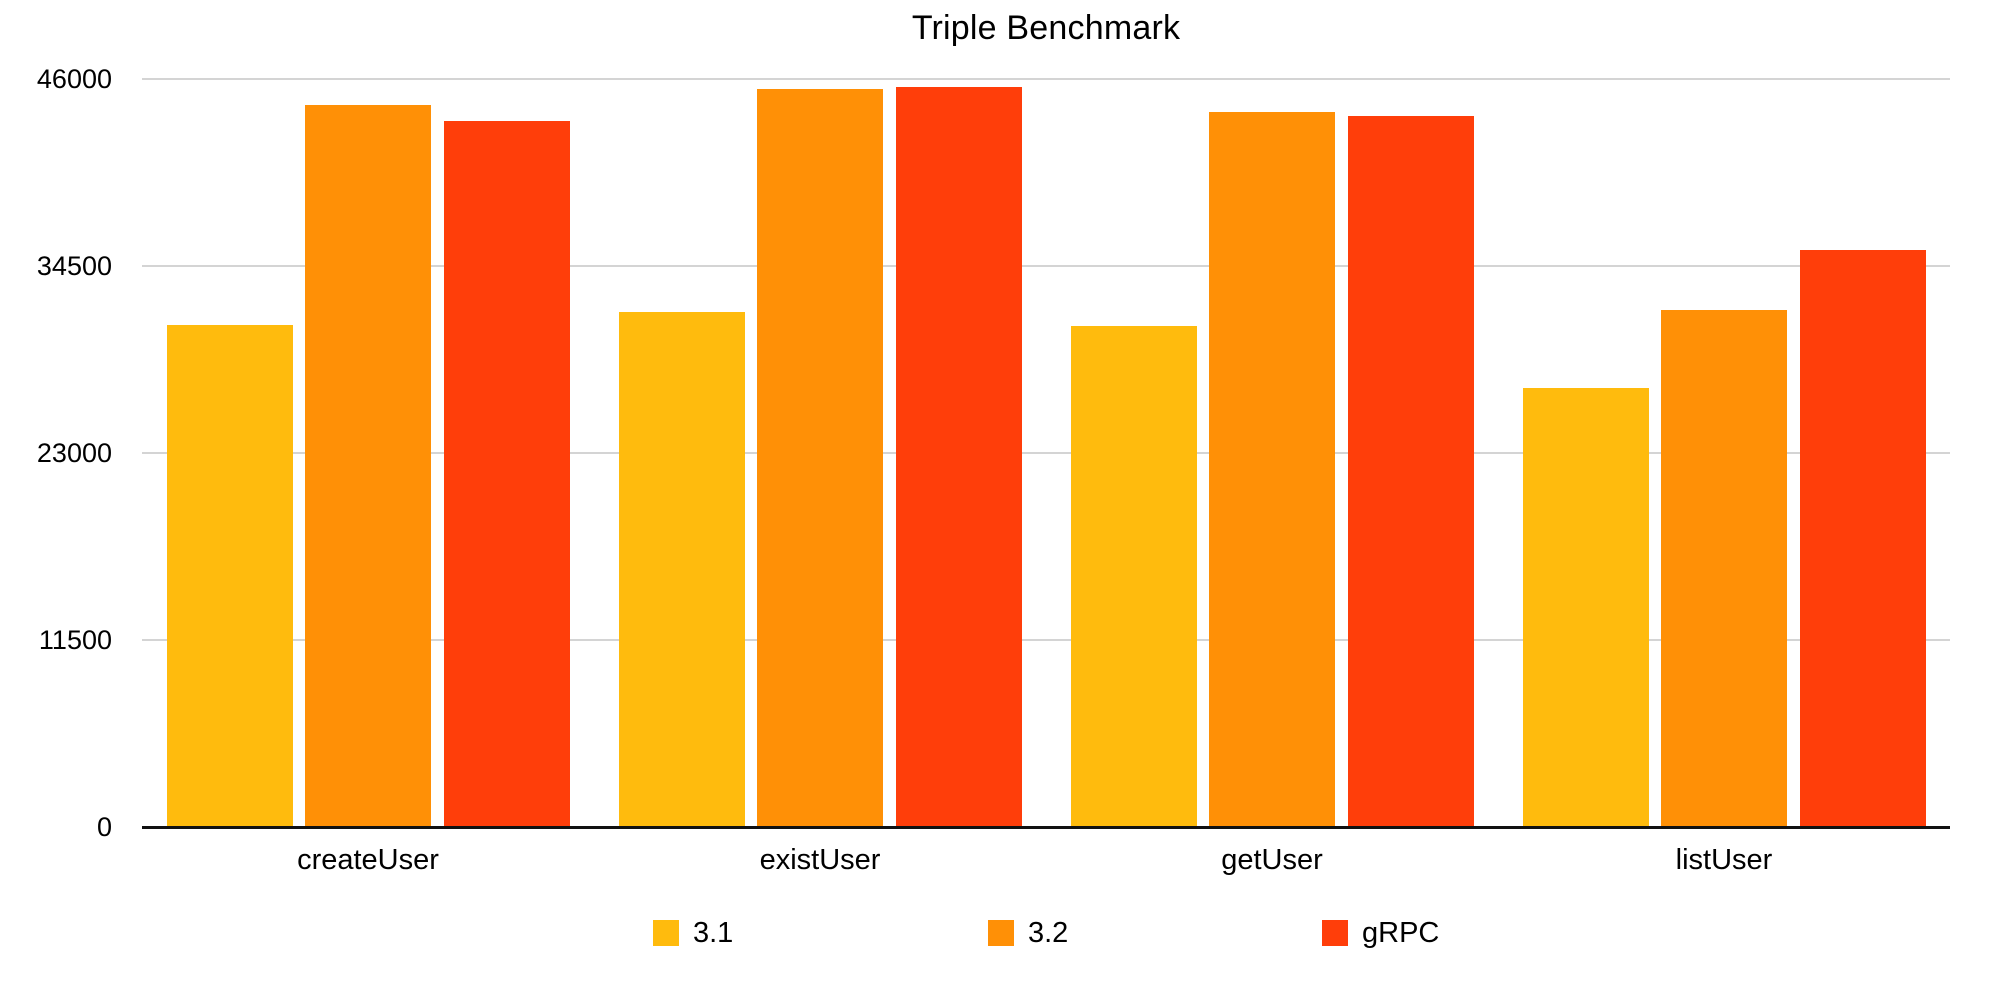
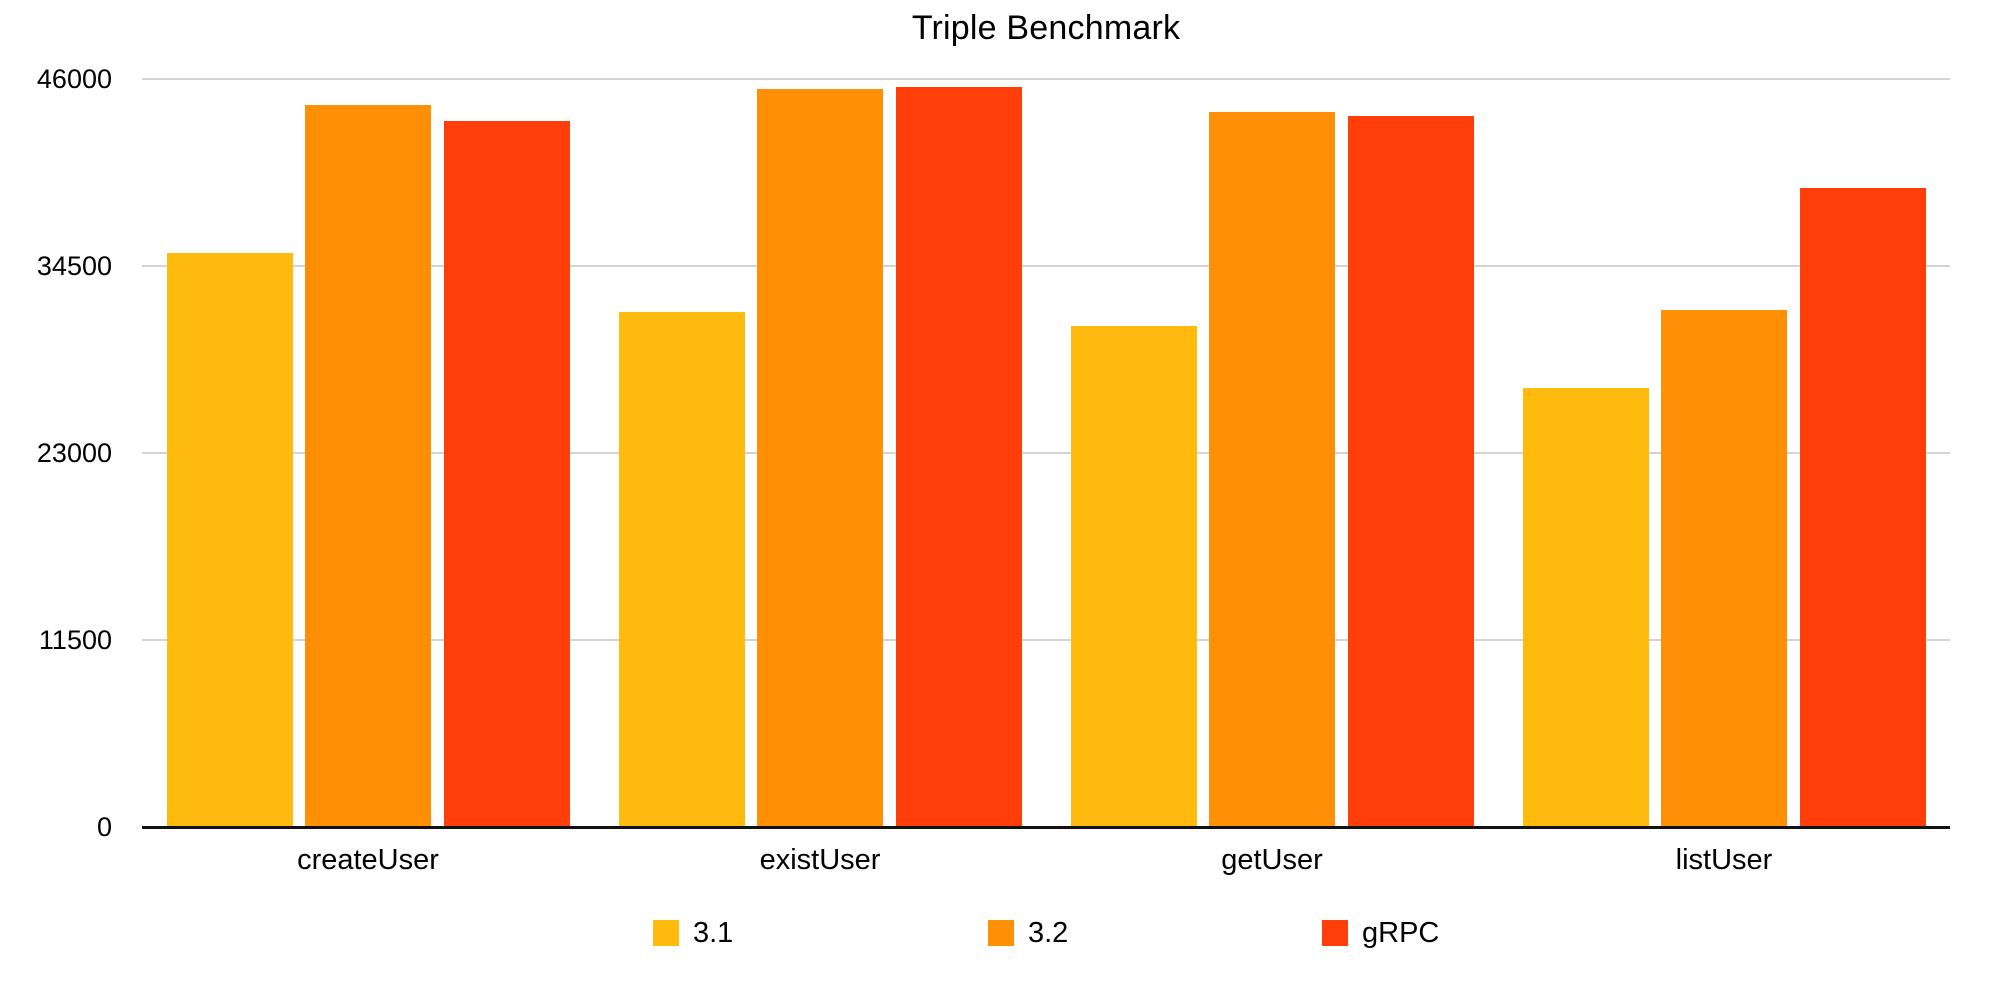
3.1/createUser: 30900 -> 35300
gRPC/listUser: 35500 -> 39300
